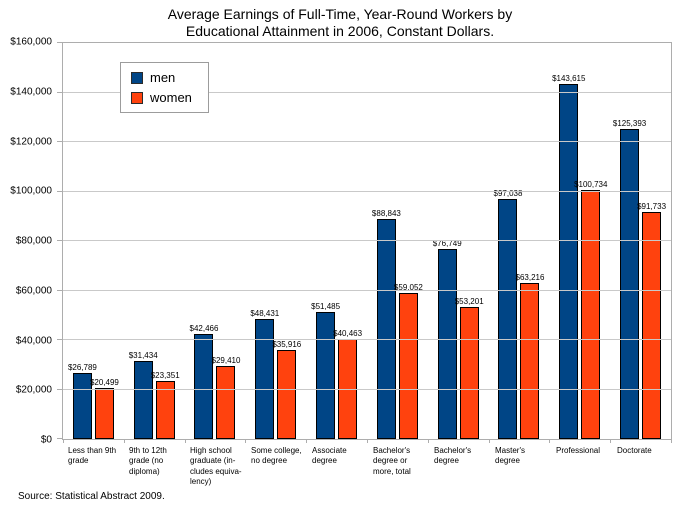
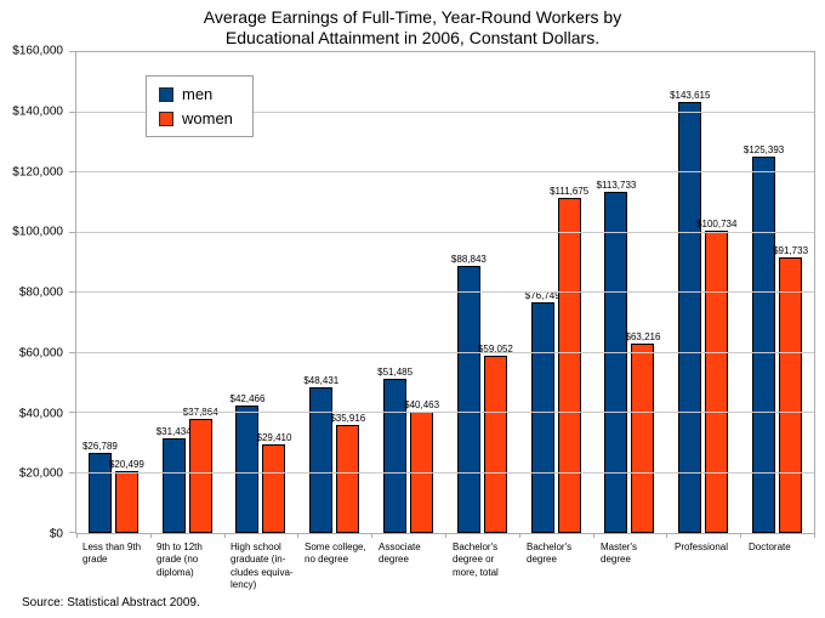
women/9th to 12th grade (no diploma): $23,351 -> $37,864
women/Bachelor's degree: $53,201 -> $111,675
men/Master's degree: $97,038 -> $113,733
